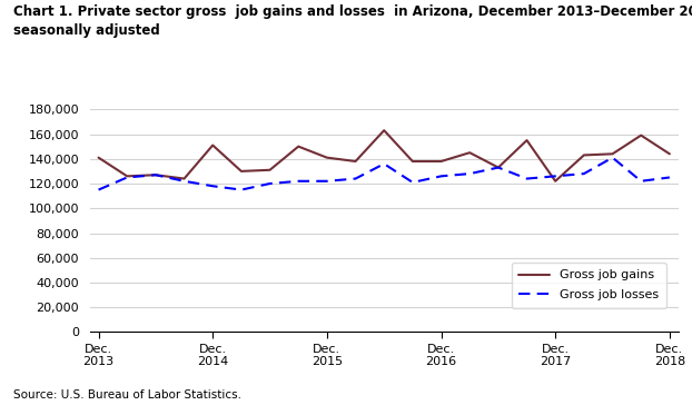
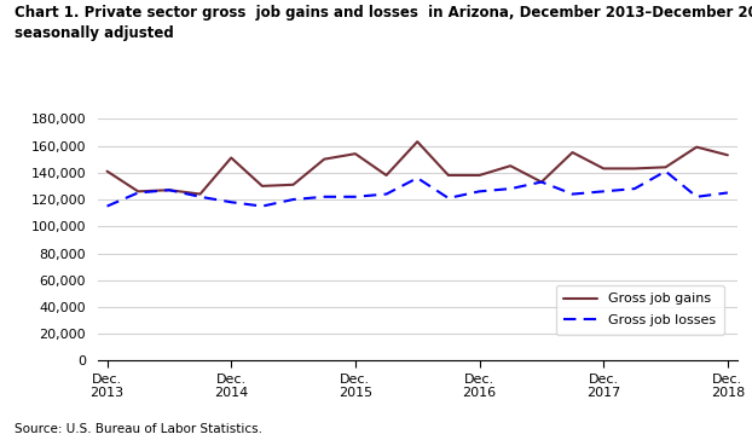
Gross job gains/Dec. 2015: 141,000 -> 154,000
Gross job gains/Dec. 2017: 122,000 -> 143,000
Gross job gains/Dec. 2018: 144,000 -> 153,000
